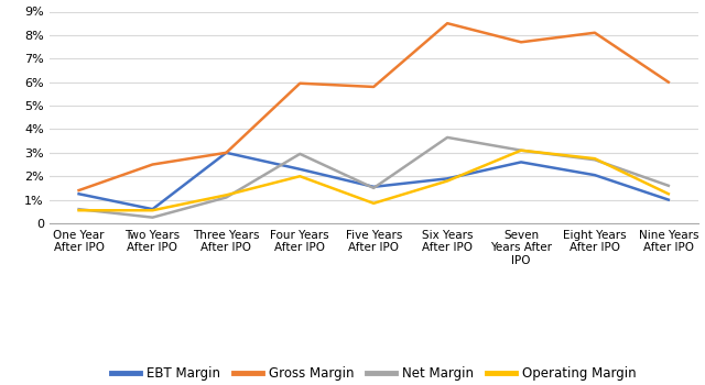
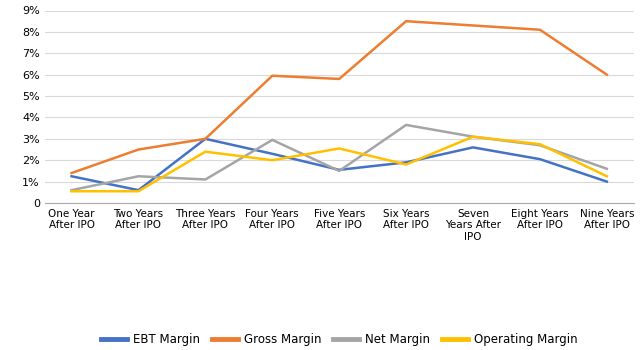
Net Margin/Two Years After IPO: 0.25% -> 1.25%
Operating Margin/Three Years After IPO: 1.20% -> 2.40%
Operating Margin/Five Years After IPO: 0.85% -> 2.55%
Gross Margin/Seven Years After IPO: 7.70% -> 8.30%
